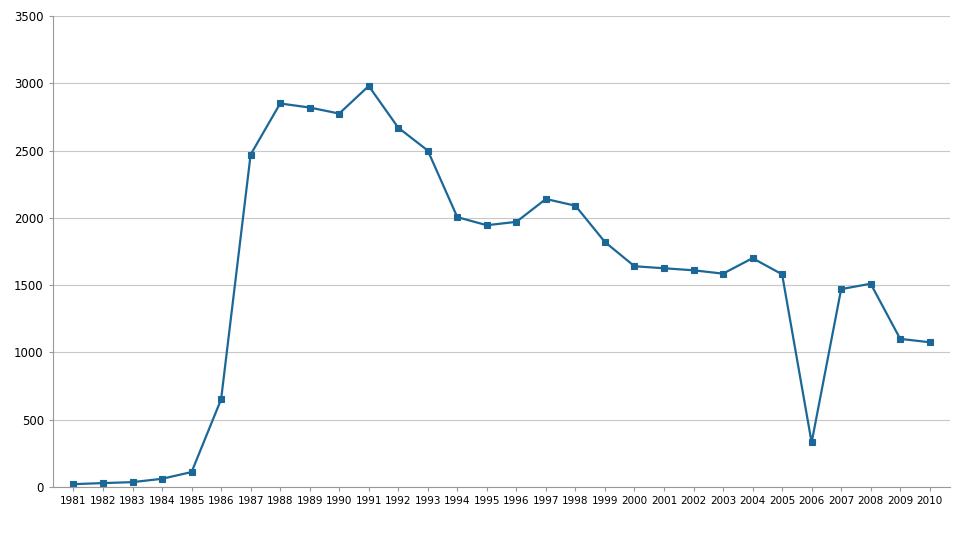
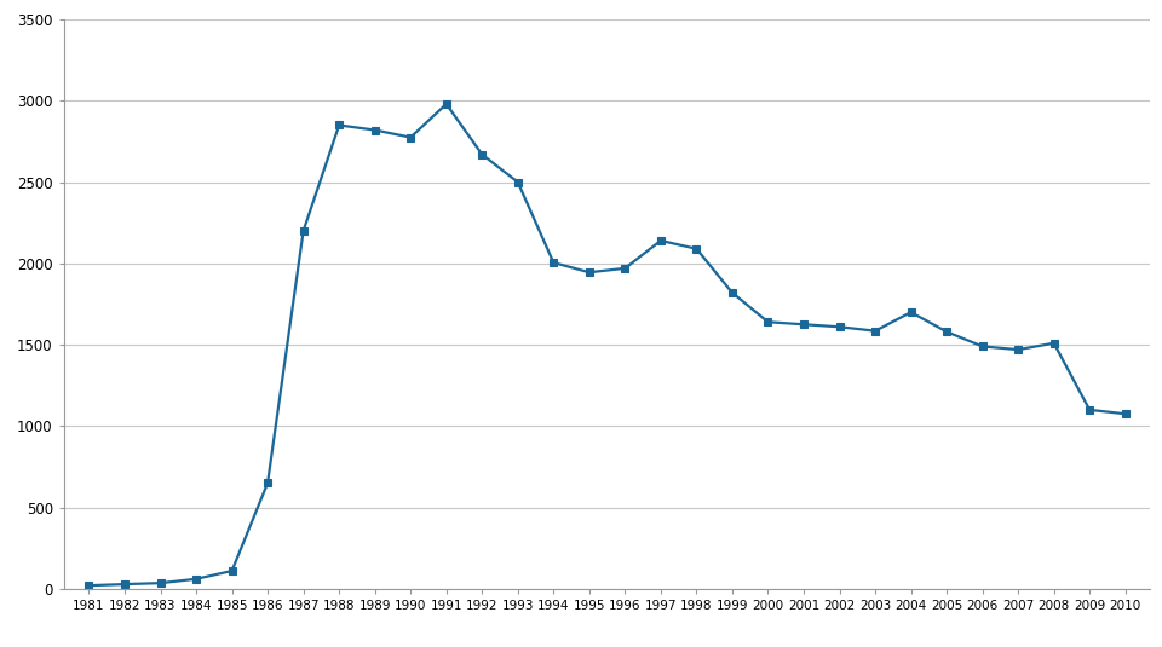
1987: 2470 -> 2200
2006: 330 -> 1490
